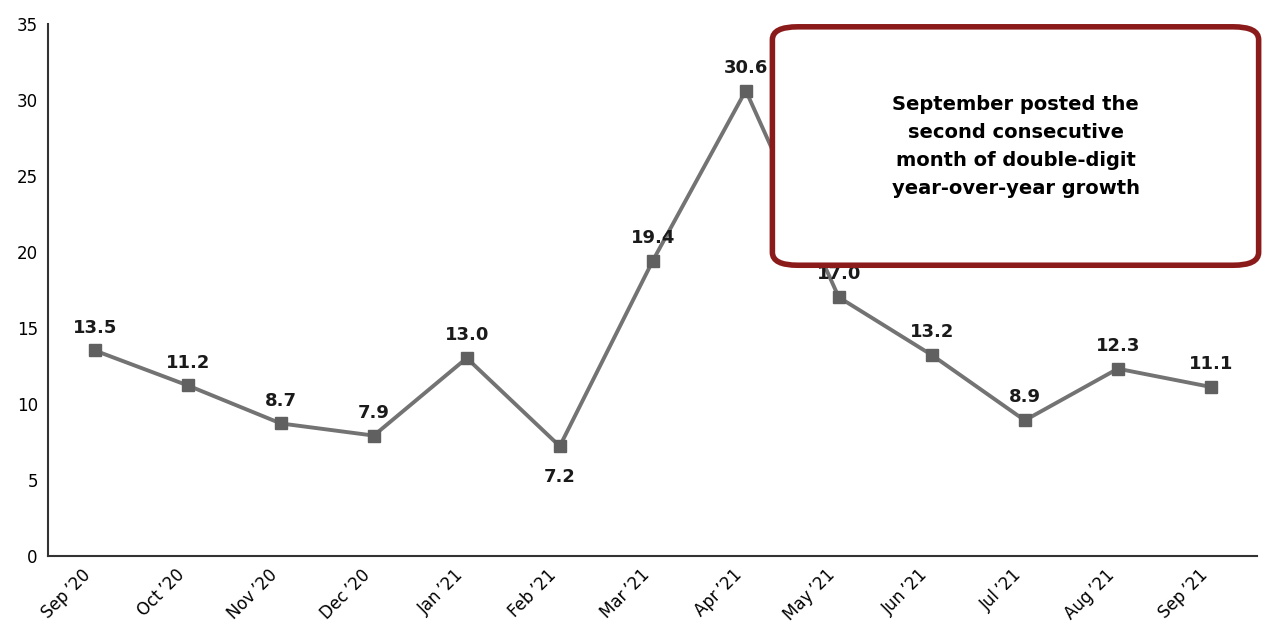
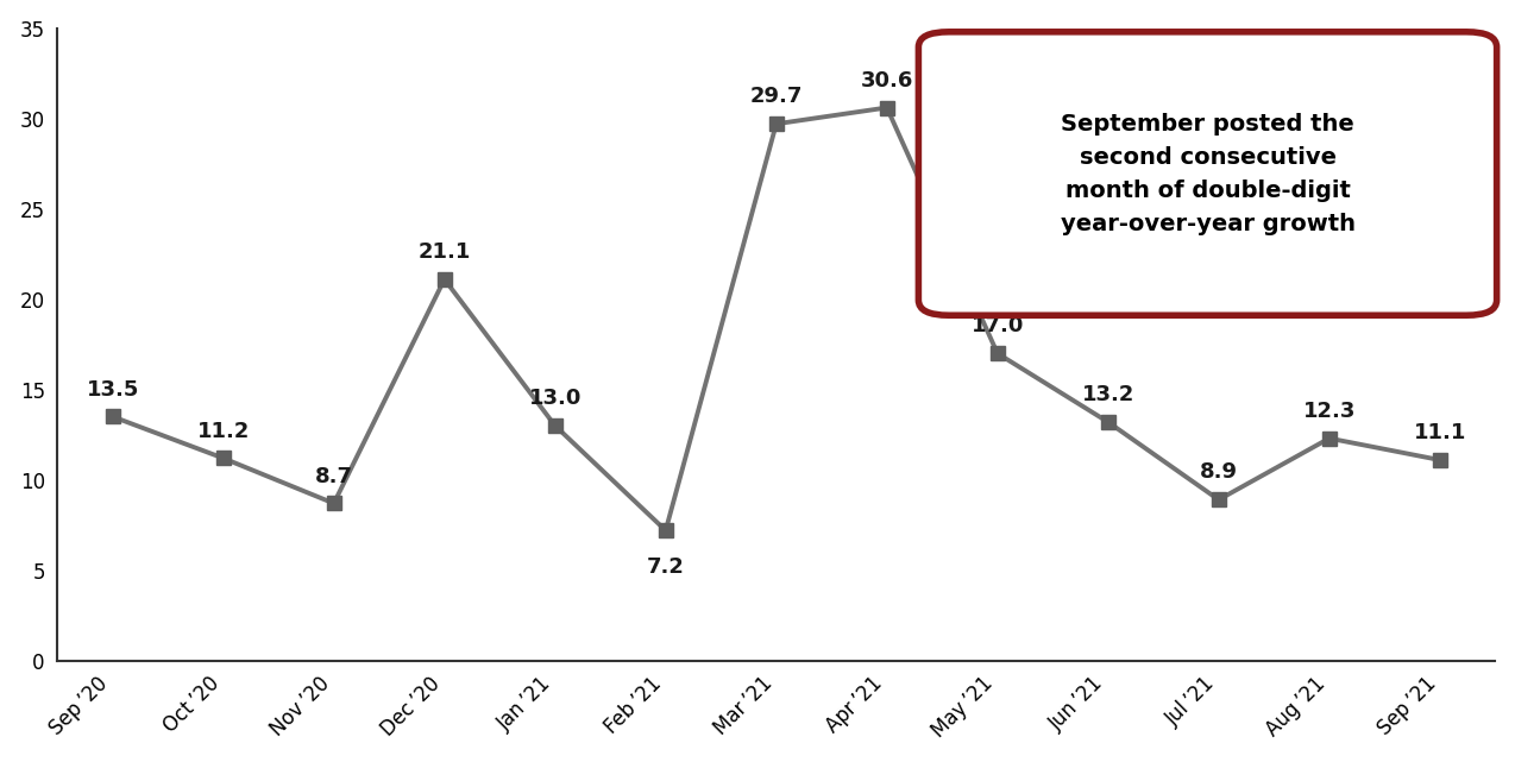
Dec ’20: 7.9 -> 21.1
Mar ’21: 19.4 -> 29.7
